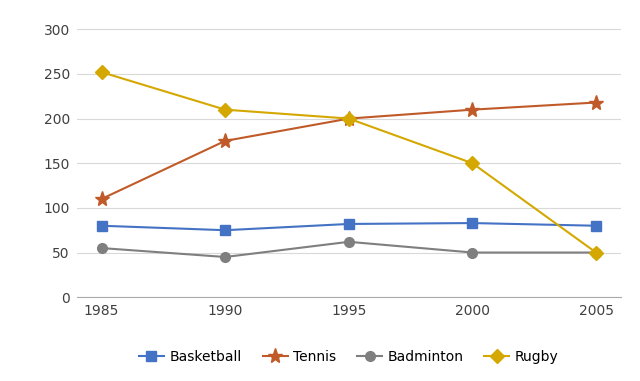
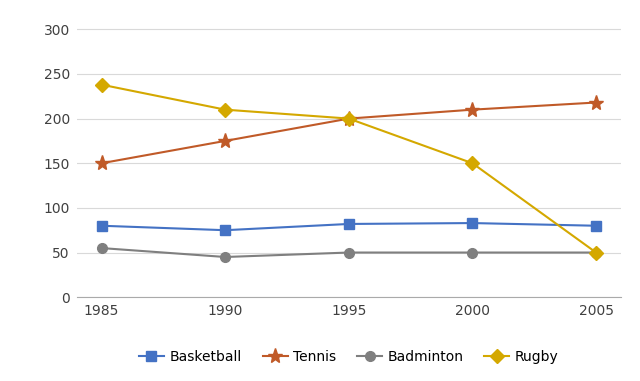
Tennis/1985: 110 -> 150
Rugby/1985: 252 -> 238
Badminton/1995: 62 -> 50
